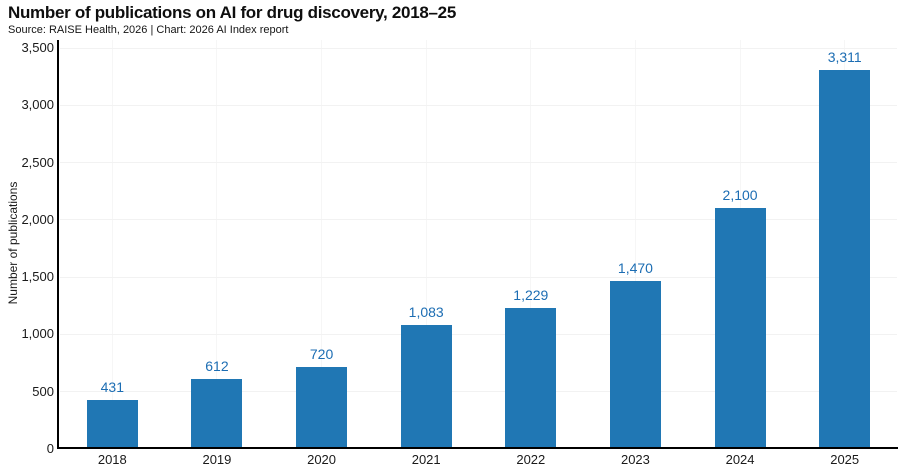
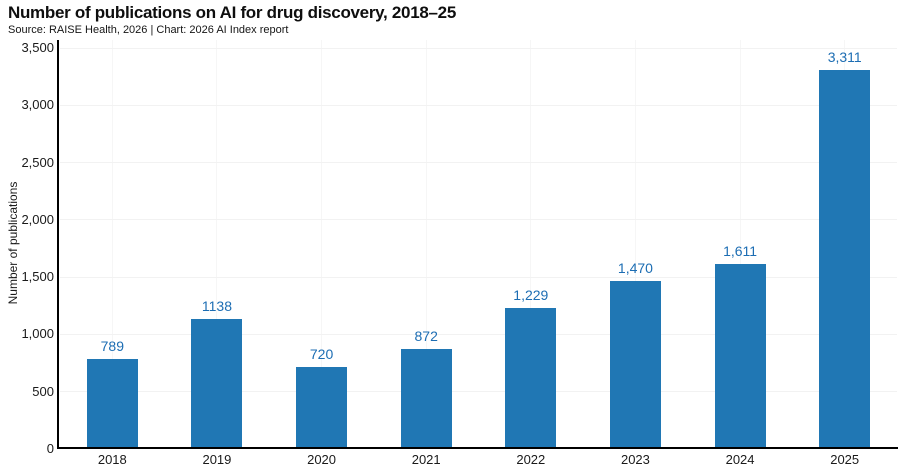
2018: 431 -> 789
2019: 612 -> 1138
2021: 1,083 -> 872
2024: 2,100 -> 1,611
